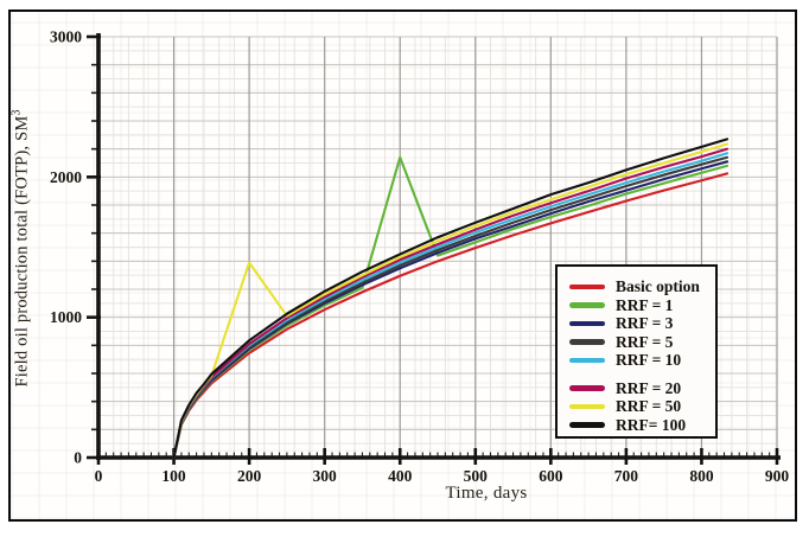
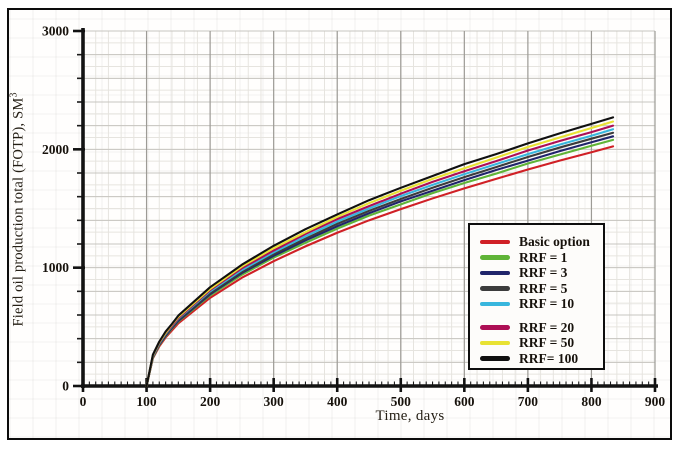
RRF = 50/200: 1390 -> 820
RRF = 1/400: 2140 -> 1330
